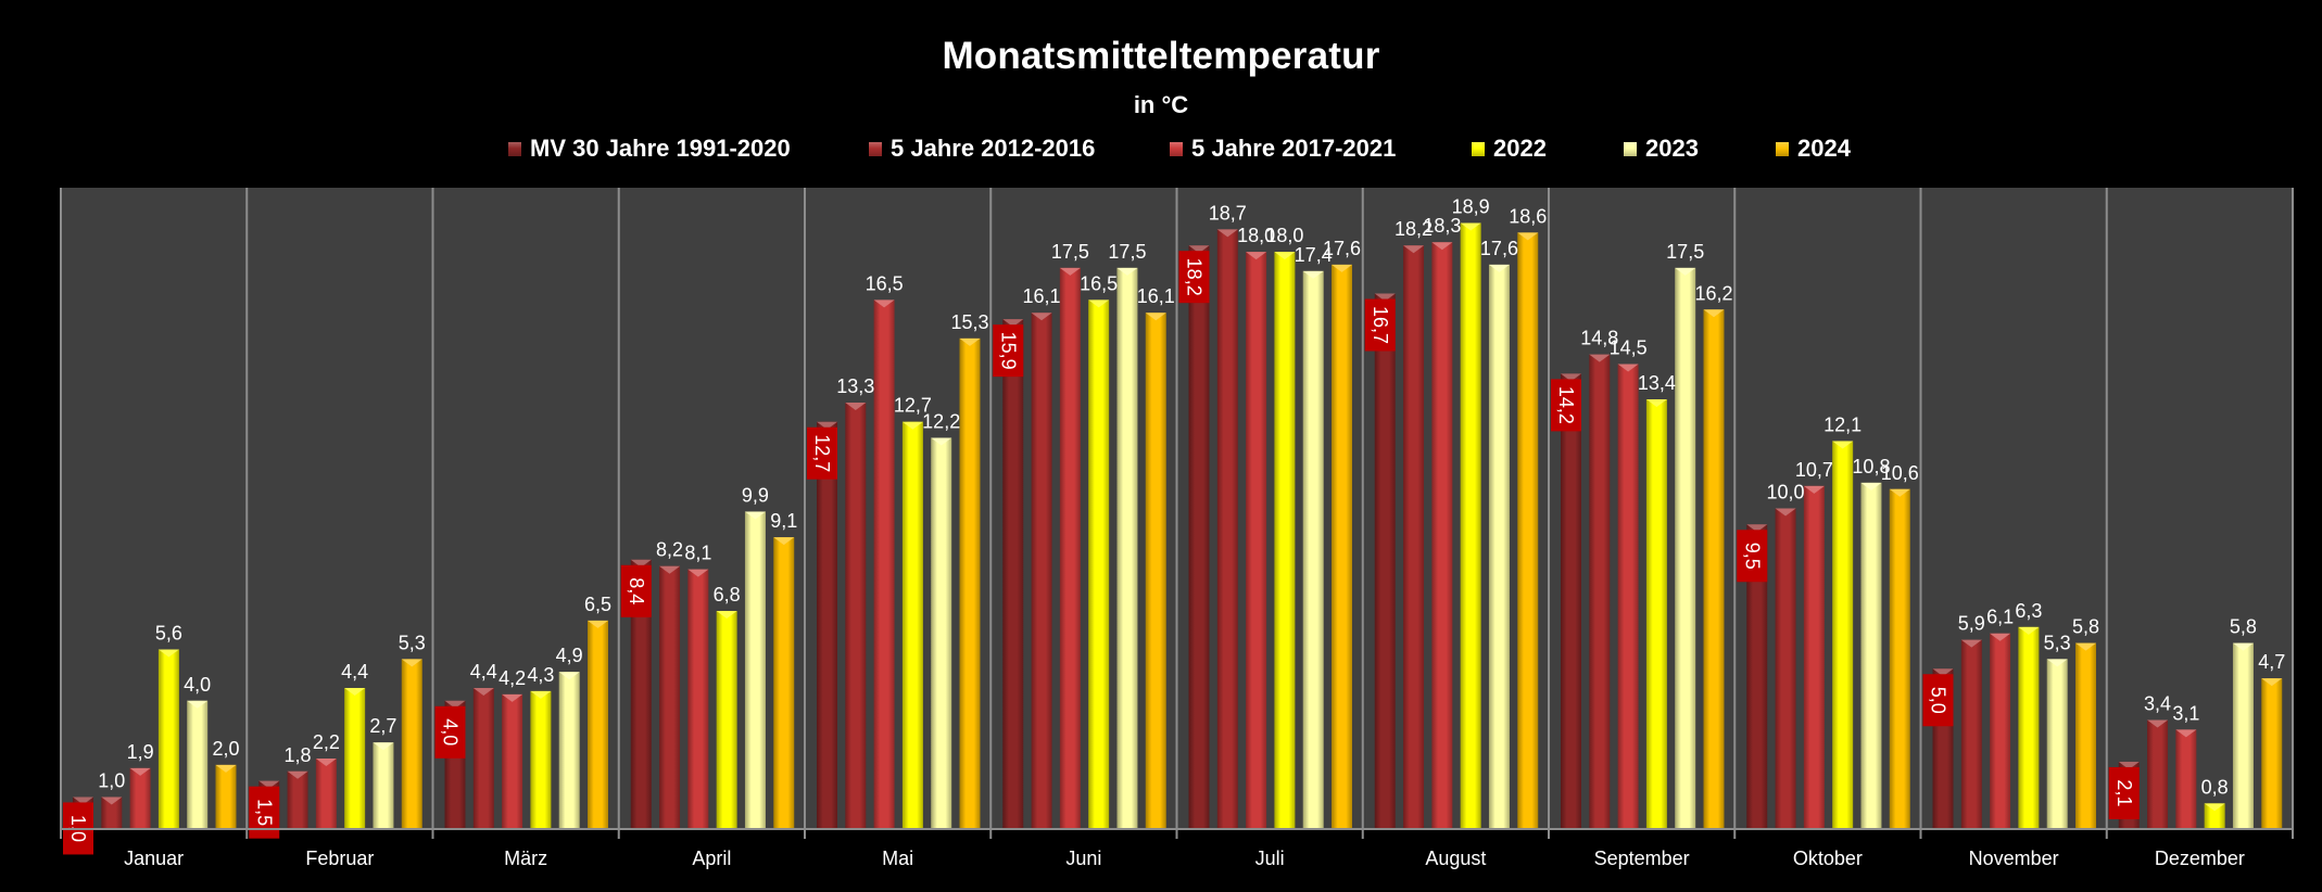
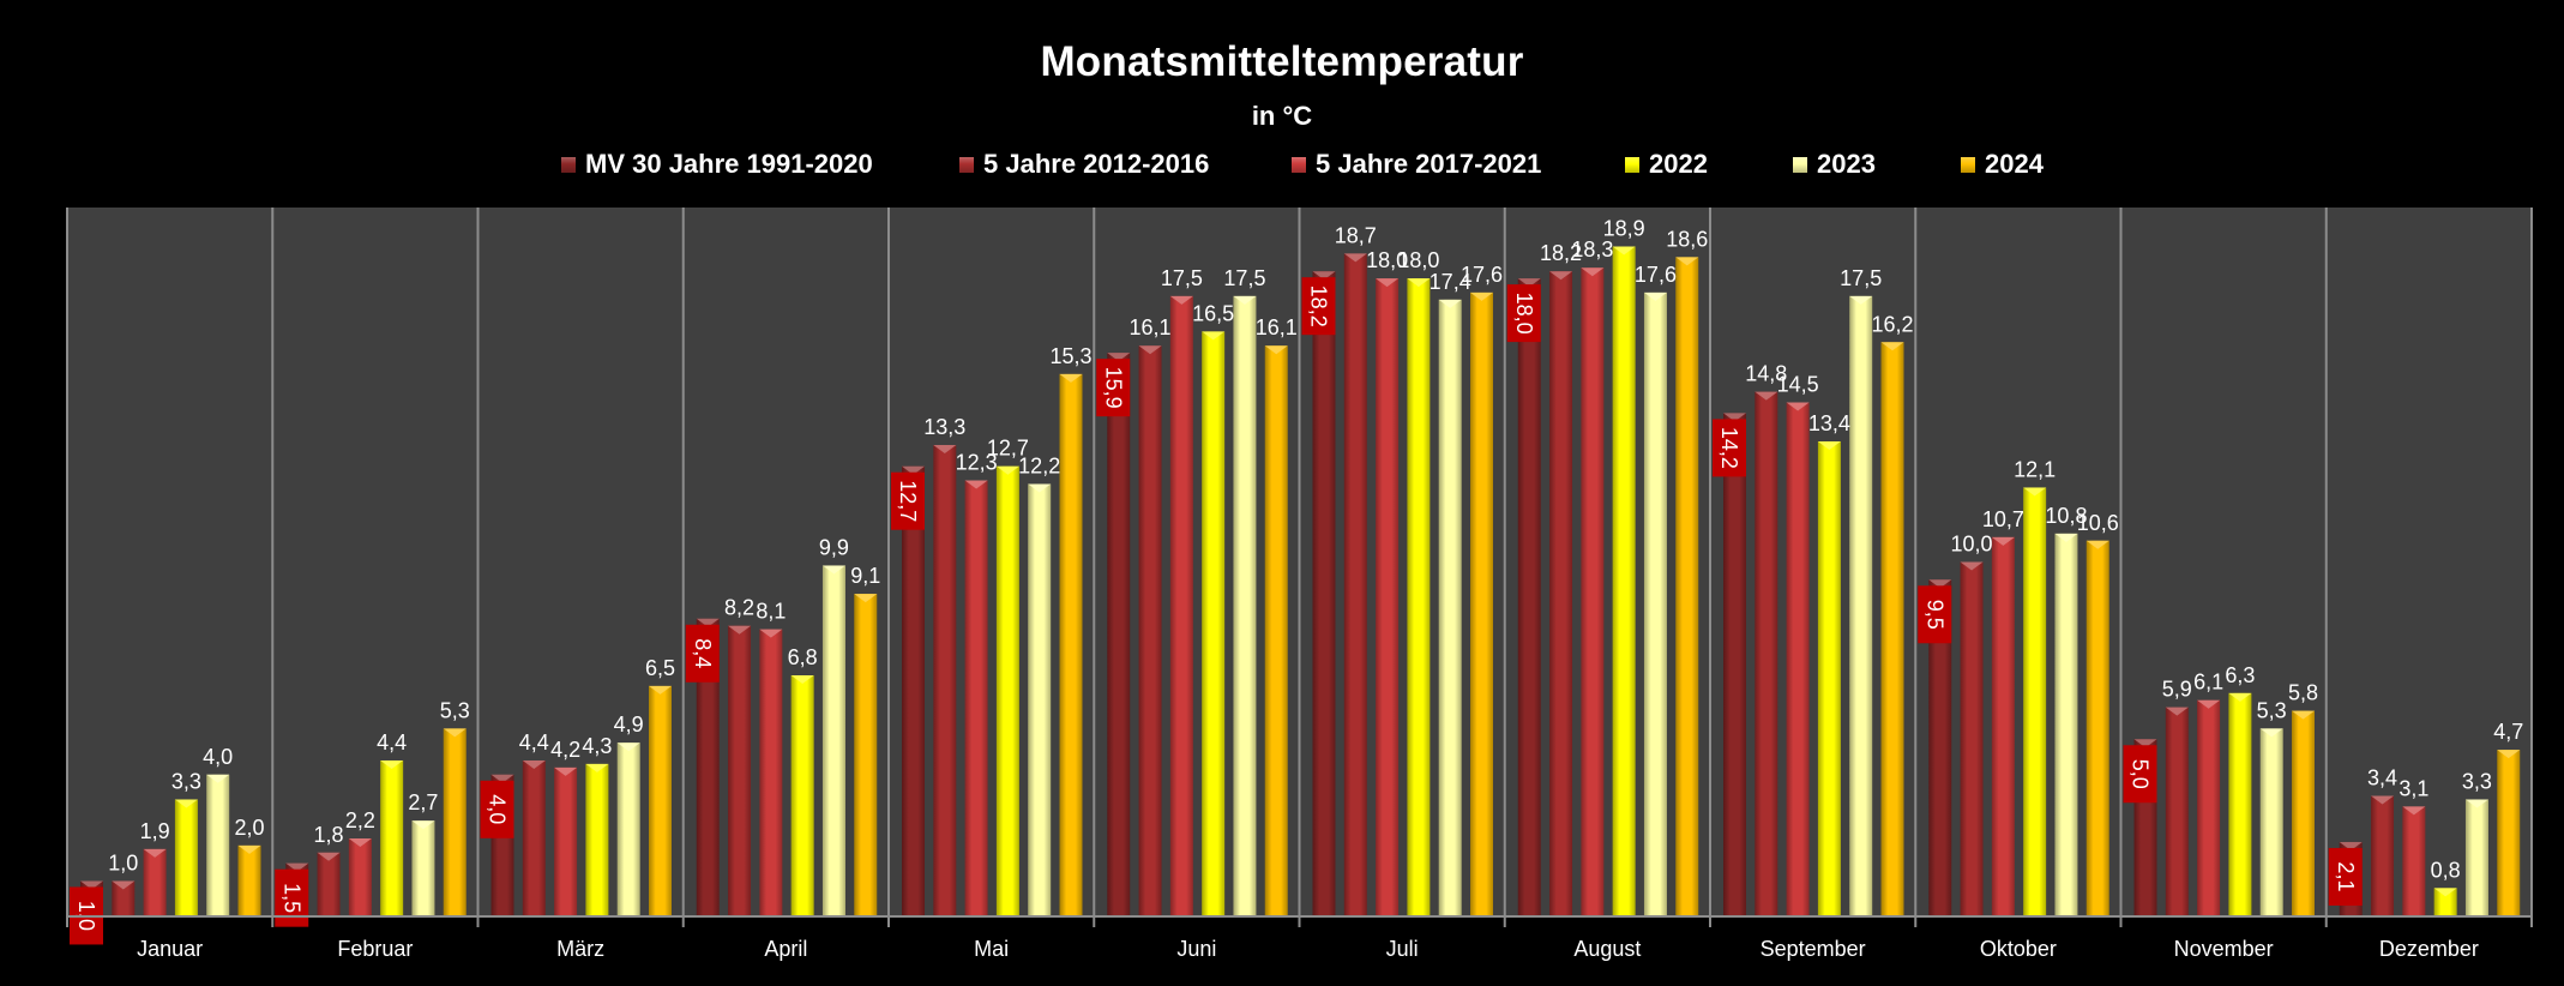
2022/Januar: 5,6 -> 3,3
5 Jahre 2017-2021/Mai: 16,5 -> 12,3
MV 30 Jahre 1991-2020/August: 16,7 -> 18,0
2023/Dezember: 5,8 -> 3,3
